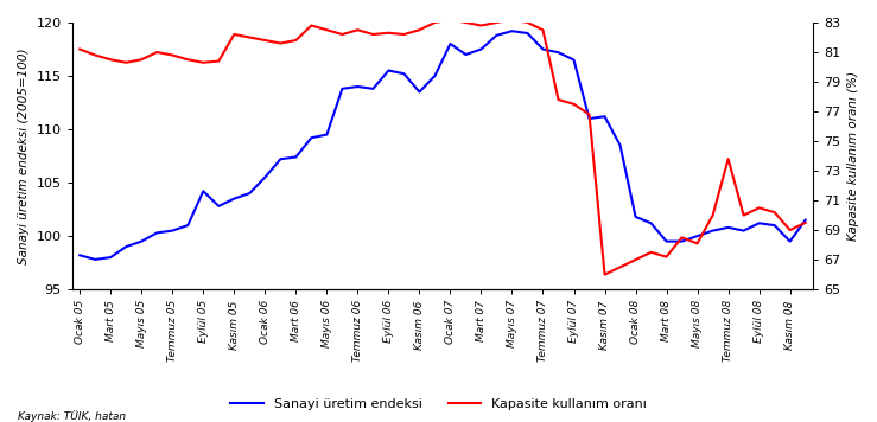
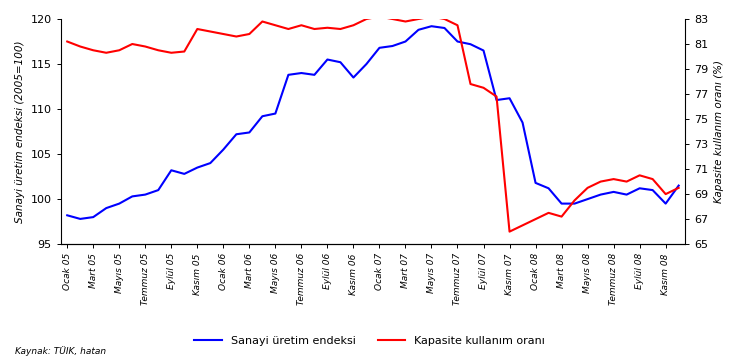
Sanayi üretim endeksi/Eylül 05: 104.2 -> 103.2
Sanayi üretim endeksi/Ocak 07: 118.0 -> 116.8
Kapasite kullanım oranı/Mayıs 08: 68.1 -> 69.5
Kapasite kullanım oranı/Temmuz 08: 73.8 -> 70.2
